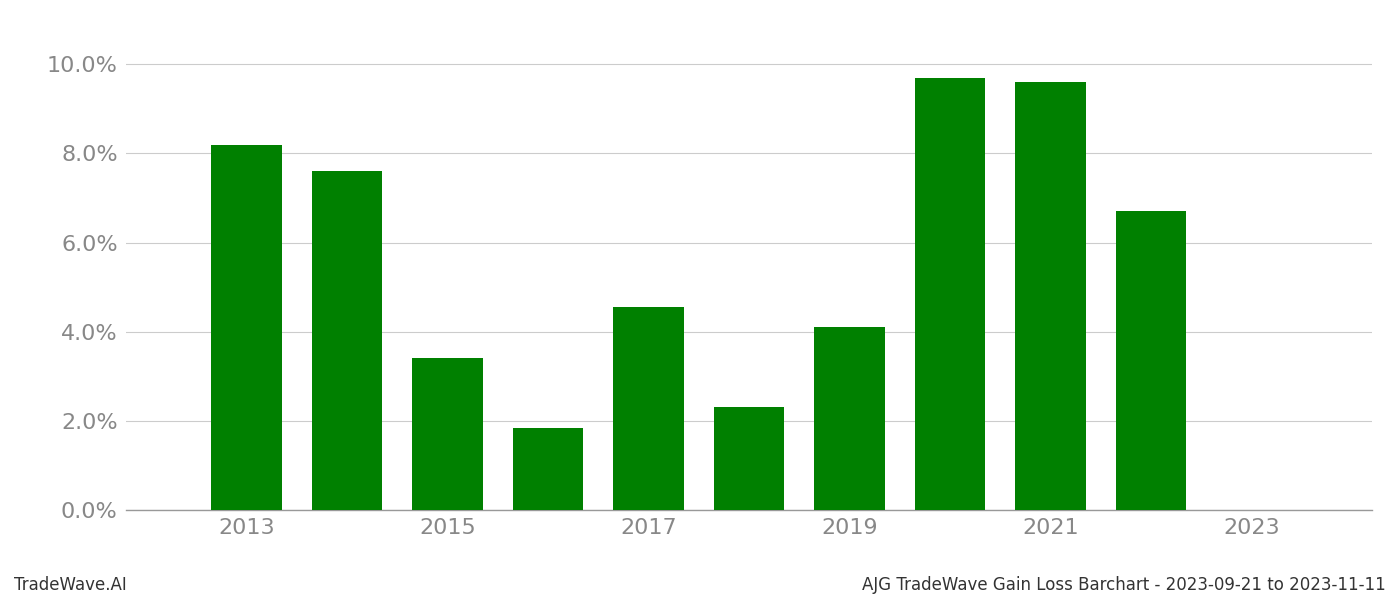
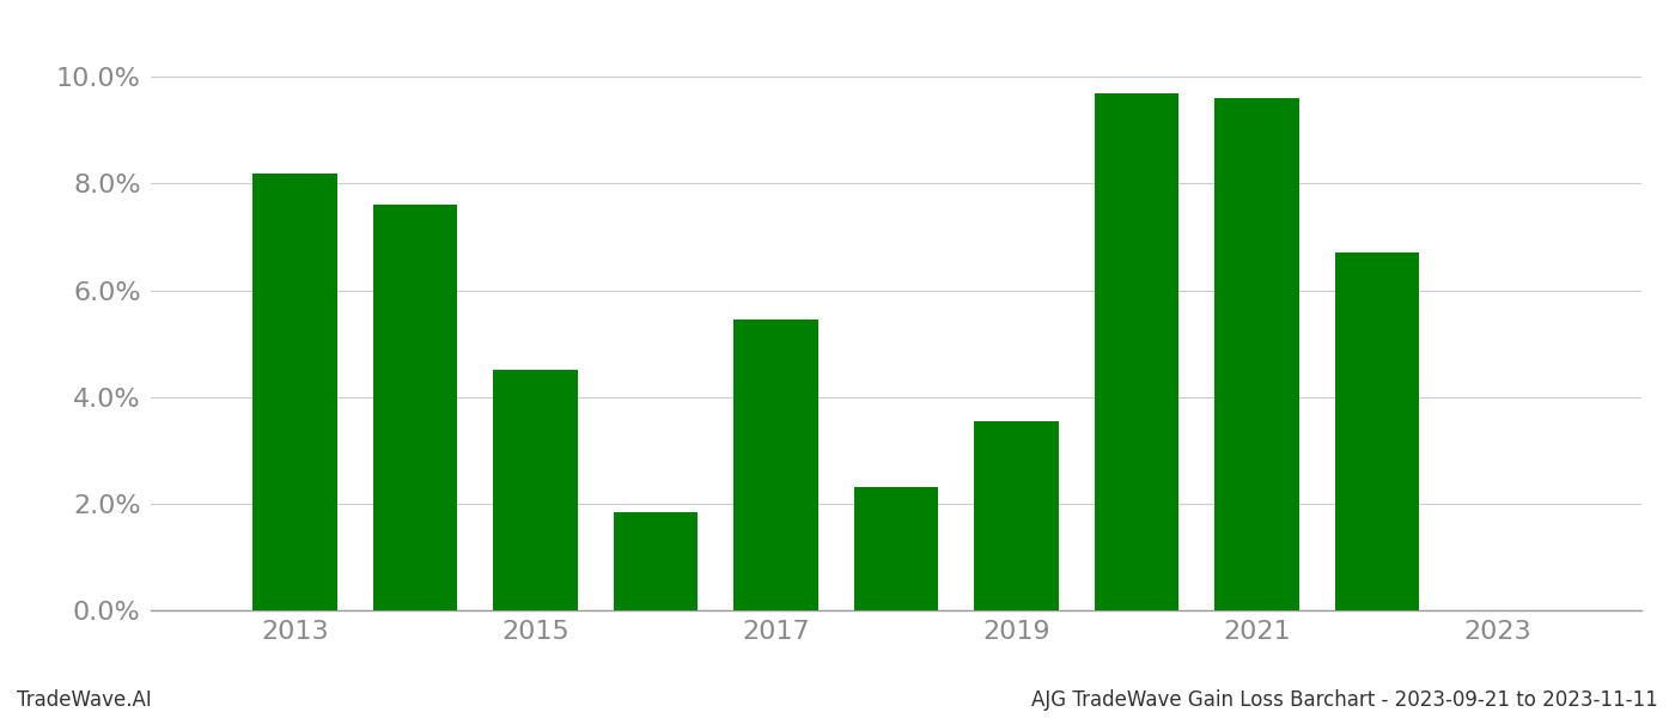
2015: 3.40% -> 4.50%
2017: 4.55% -> 5.45%
2019: 4.10% -> 3.55%
